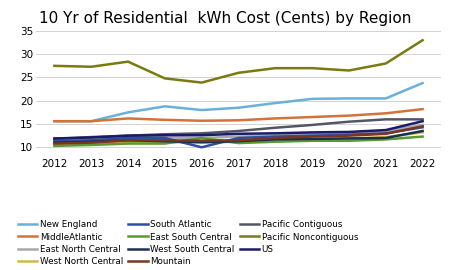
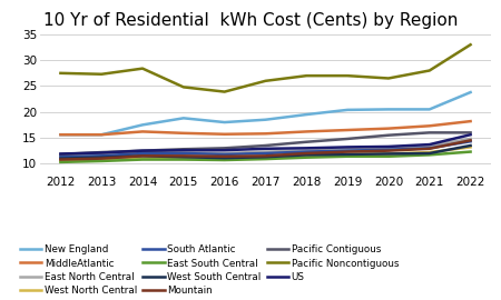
South Atlantic/2016: 10.0 -> 11.8
East South Central/2016: 12.0 -> 10.7
